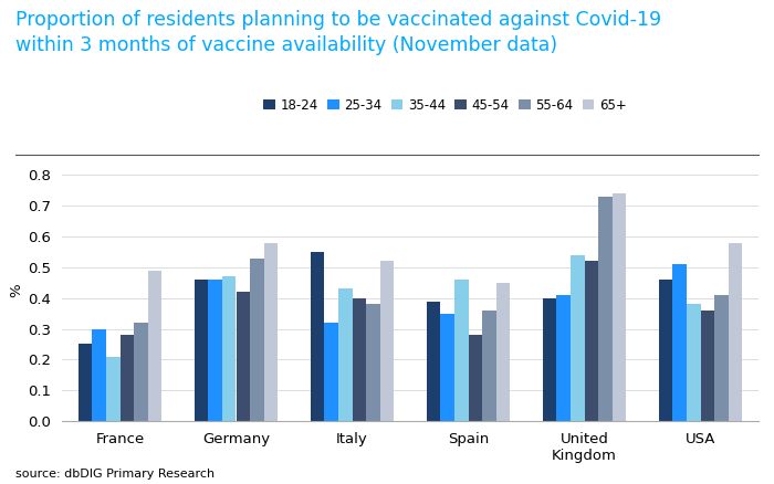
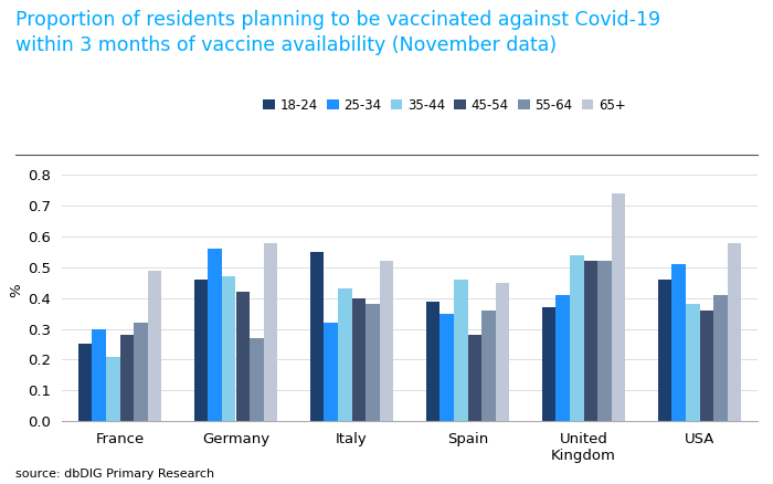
25-34/Germany: 0.46 -> 0.56
55-64/Germany: 0.53 -> 0.27
18-24/United Kingdom: 0.40 -> 0.37
55-64/United Kingdom: 0.73 -> 0.52
